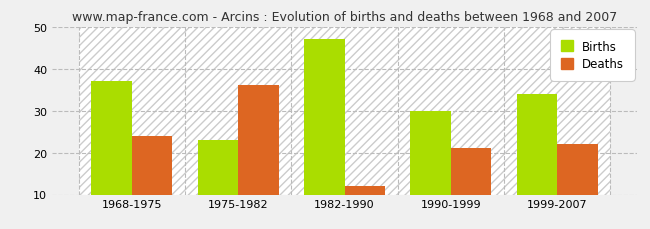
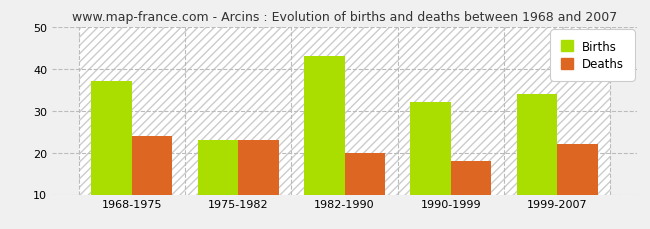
Deaths/1975-1982: 36 -> 23
Births/1982-1990: 47 -> 43
Deaths/1982-1990: 12 -> 20
Births/1990-1999: 30 -> 32
Deaths/1990-1999: 21 -> 18
